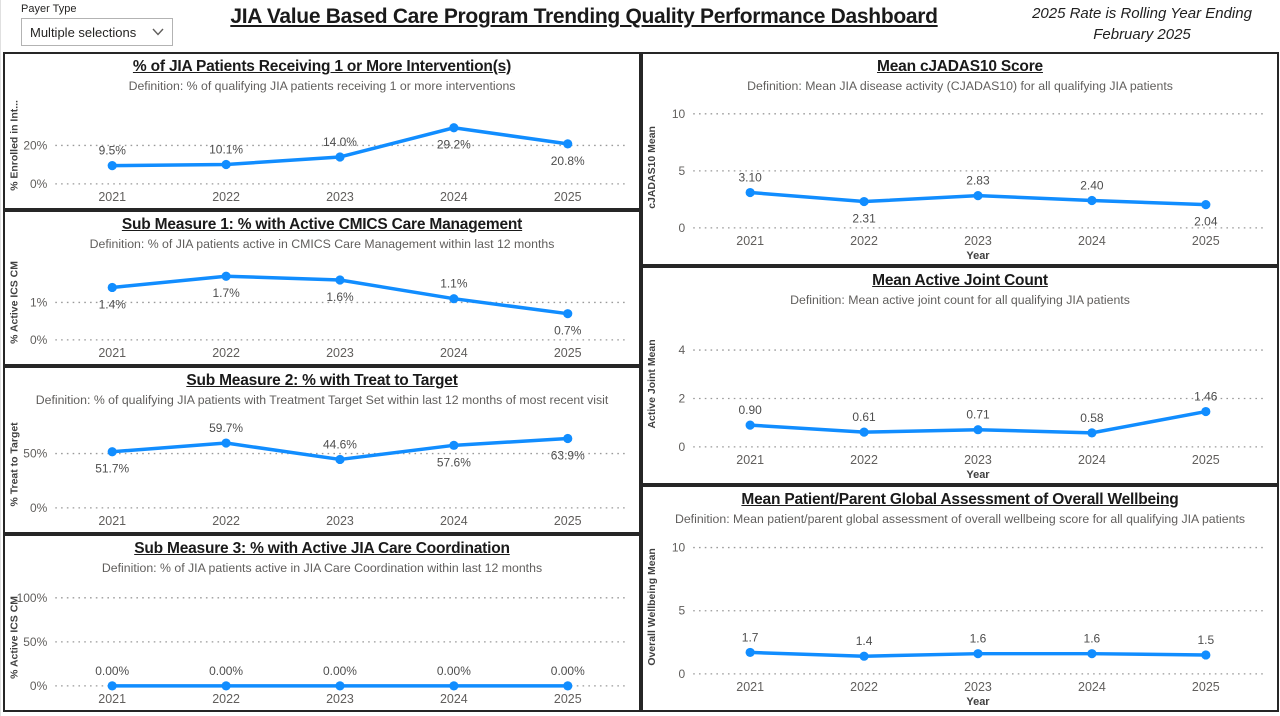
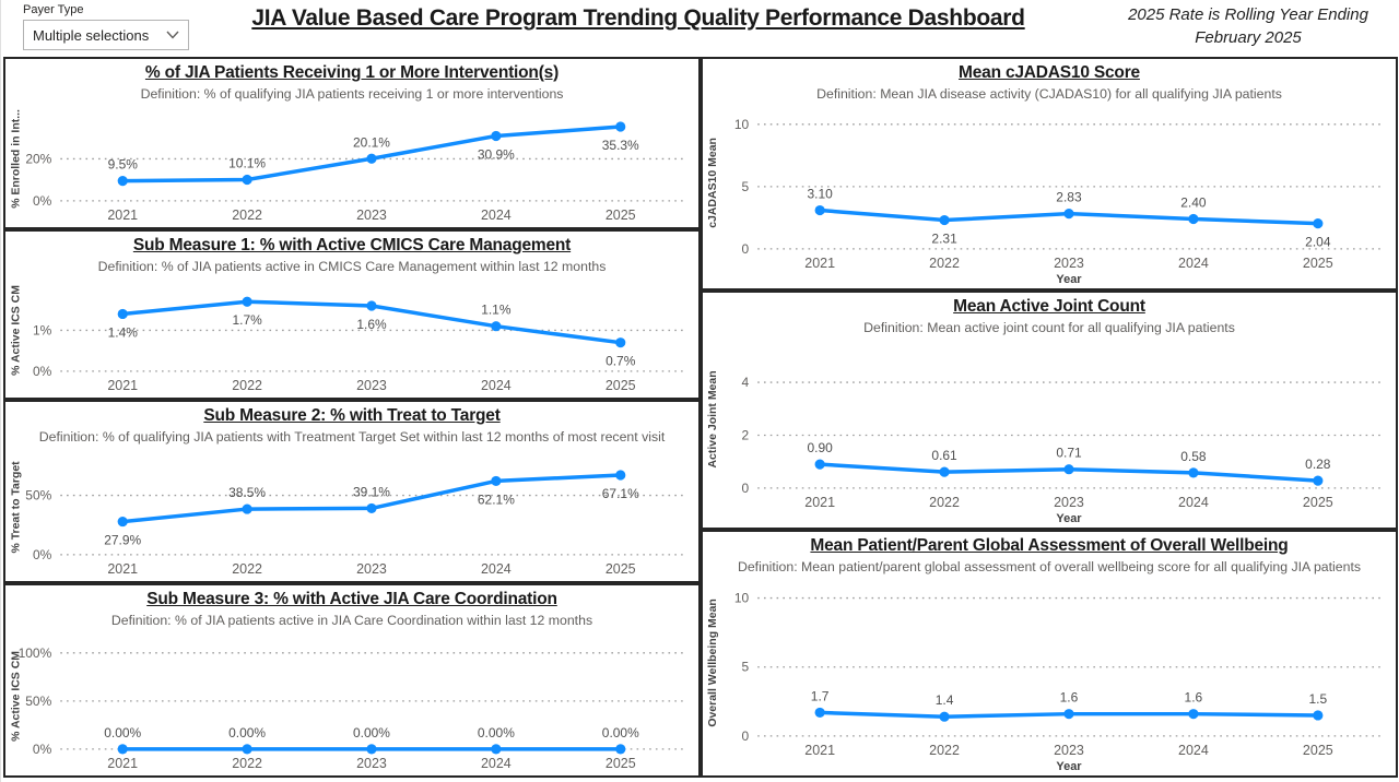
% of JIA Patients Receiving 1 or More Intervention(s)/2023: 14.0% -> 20.1%
% of JIA Patients Receiving 1 or More Intervention(s)/2024: 29.2% -> 30.9%
% of JIA Patients Receiving 1 or More Intervention(s)/2025: 20.8% -> 35.3%
Sub Measure 2: % with Treat to Target/2021: 51.7% -> 27.9%
Sub Measure 2: % with Treat to Target/2022: 59.7% -> 38.5%
Sub Measure 2: % with Treat to Target/2023: 44.6% -> 39.1%
Sub Measure 2: % with Treat to Target/2024: 57.6% -> 62.1%
Sub Measure 2: % with Treat to Target/2025: 63.9% -> 67.1%
Mean Active Joint Count/2025: 1.46 -> 0.28
